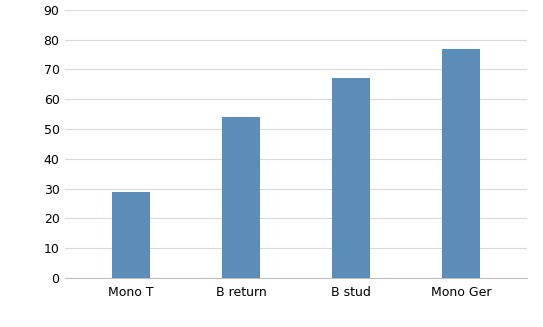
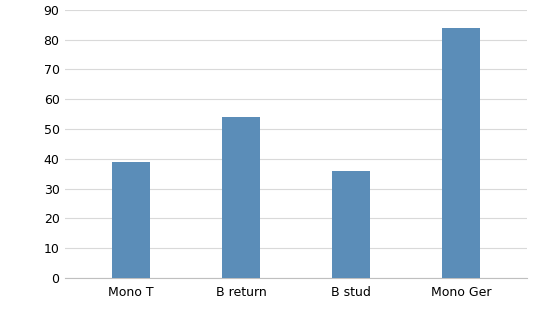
Mono T: 29 -> 39
B stud: 67 -> 36
Mono Ger: 77 -> 84
